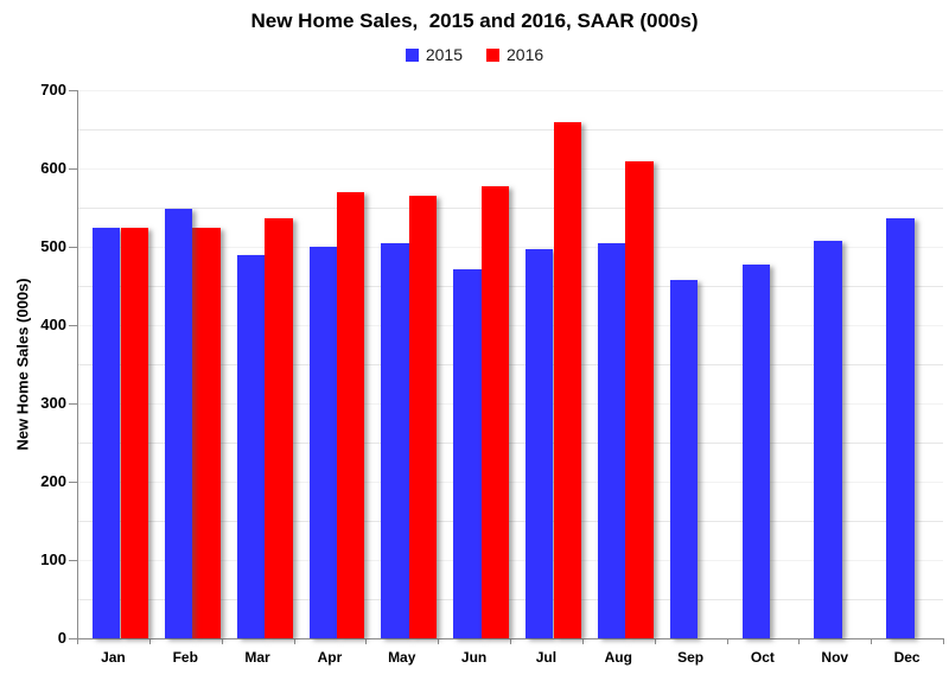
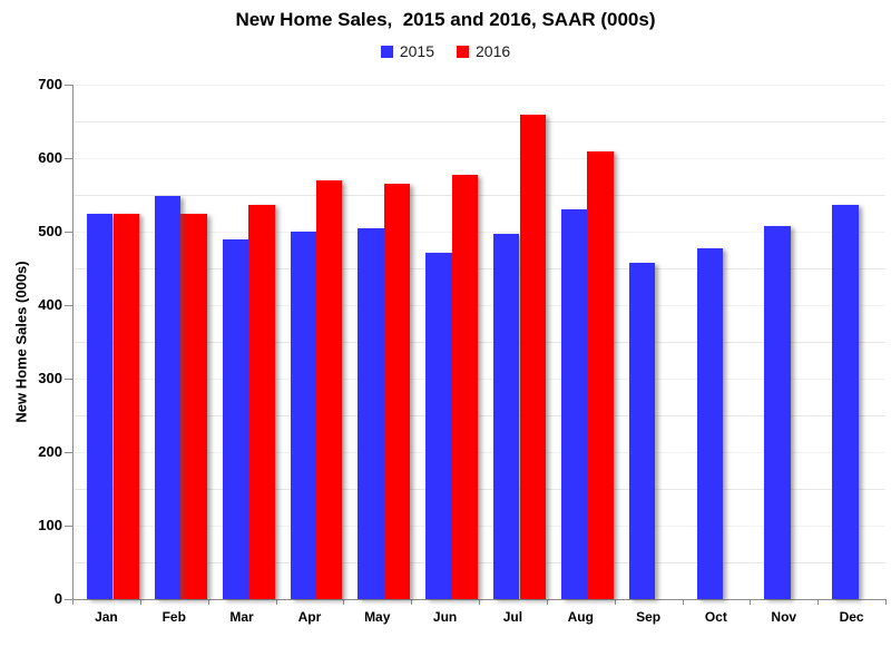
2015/Aug: 500 -> 530
